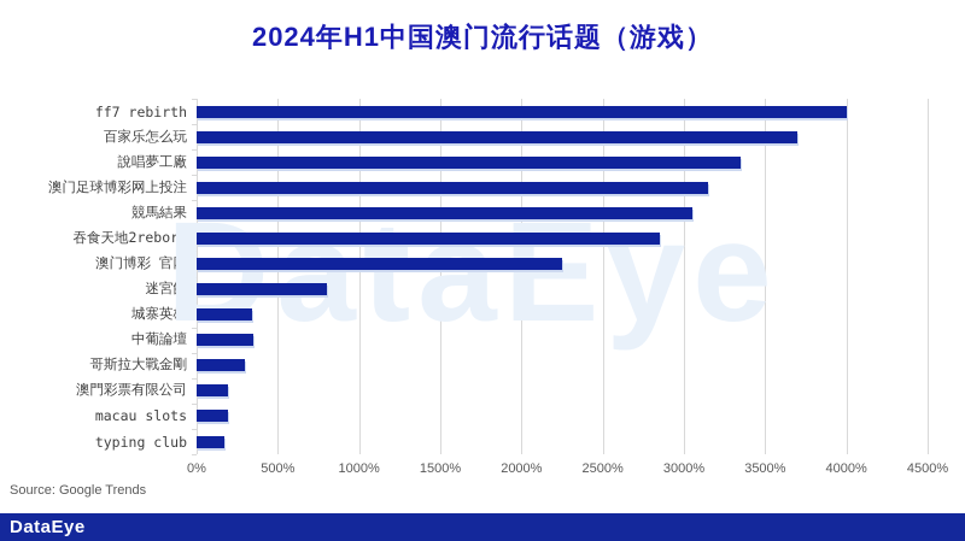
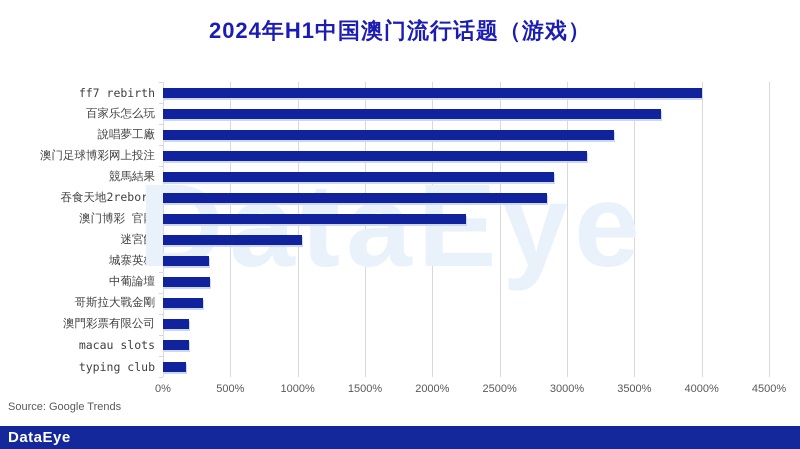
競馬結果: 3050% -> 2900%
迷宮飯: 800% -> 1030%
